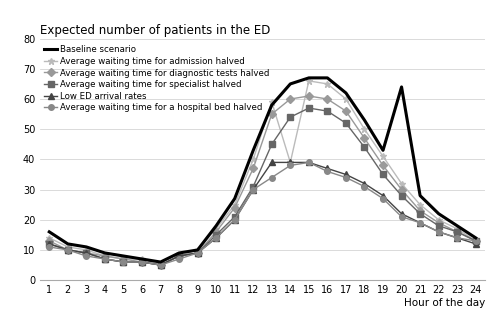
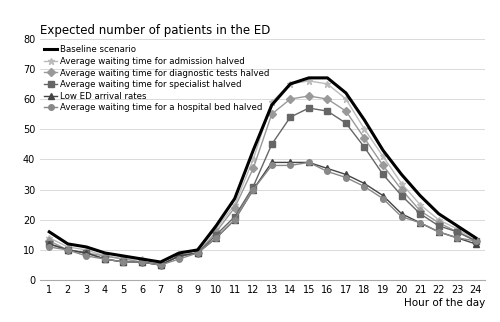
Average waiting time for a hospital bed halved/13: 34 -> 38
Average waiting time for admission halved/14: 39 -> 65
Baseline scenario/20: 64 -> 35
